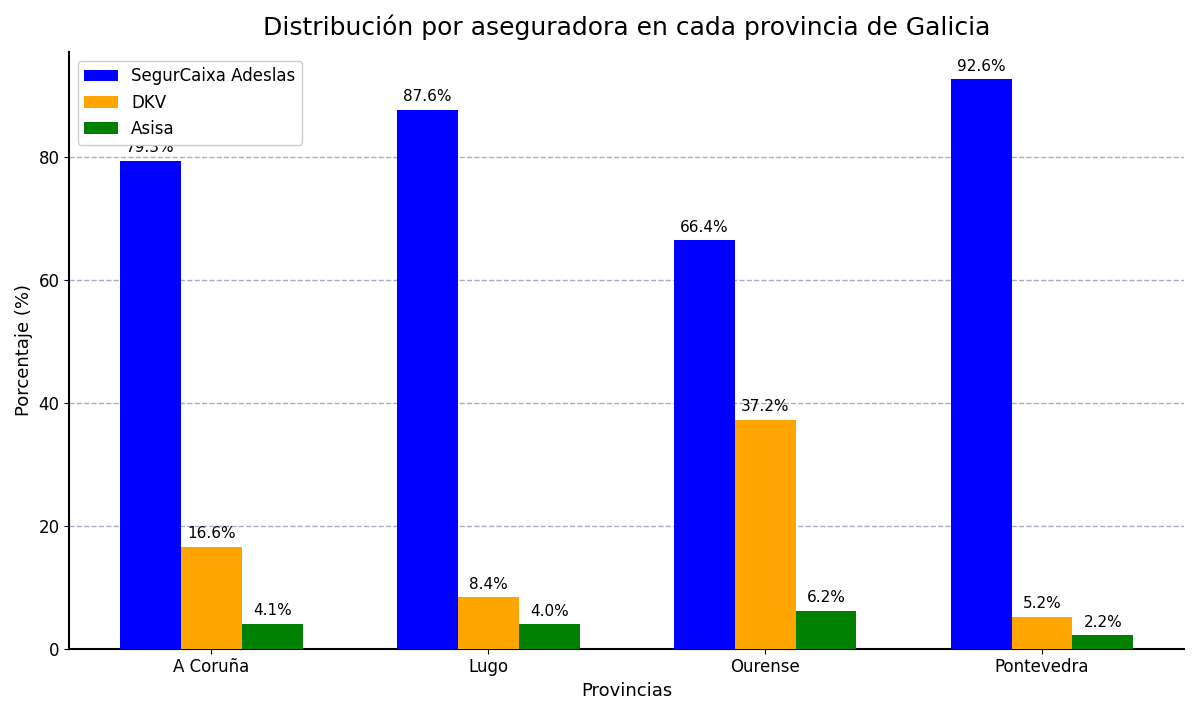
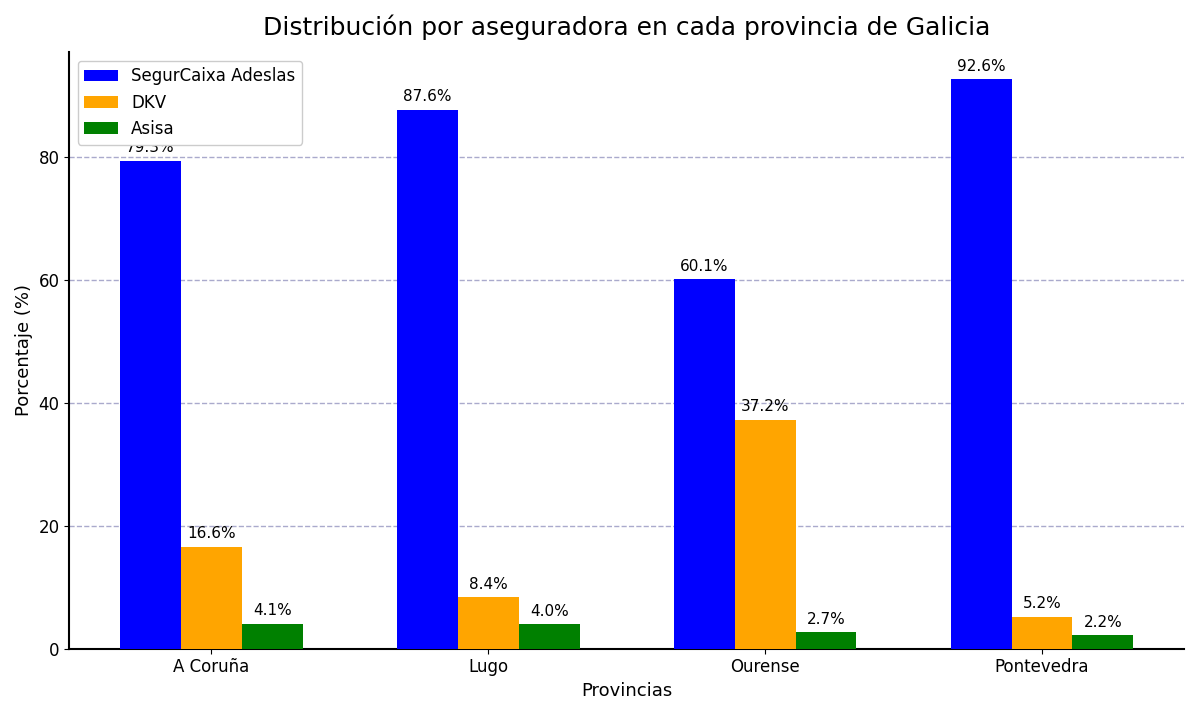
SegurCaixa Adeslas/Ourense: 66.4% -> 60.1%
Asisa/Ourense: 6.2% -> 2.7%
